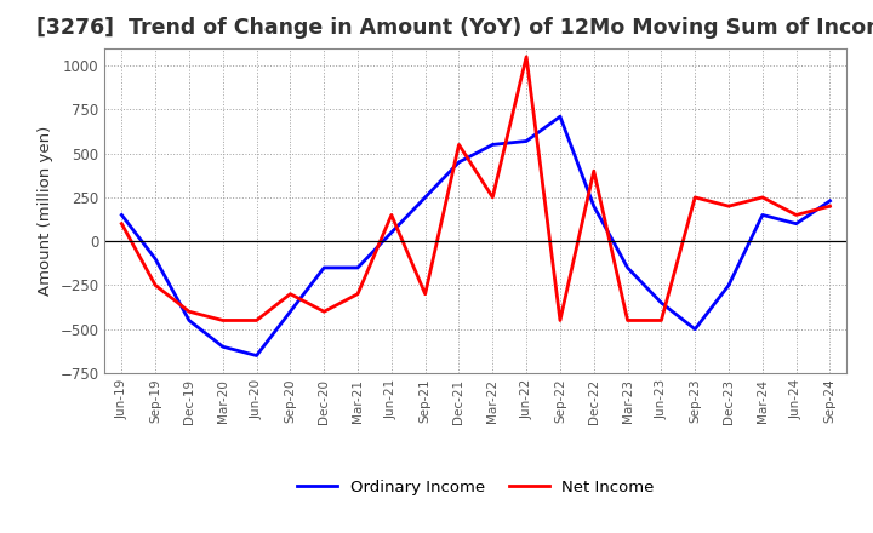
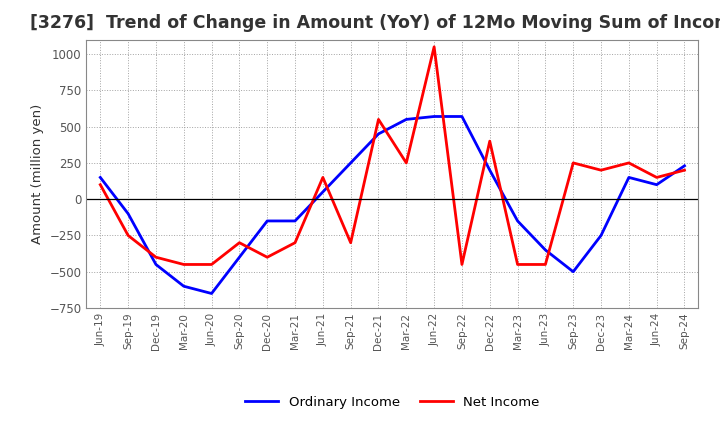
Ordinary Income/Sep-22: 710 -> 570
